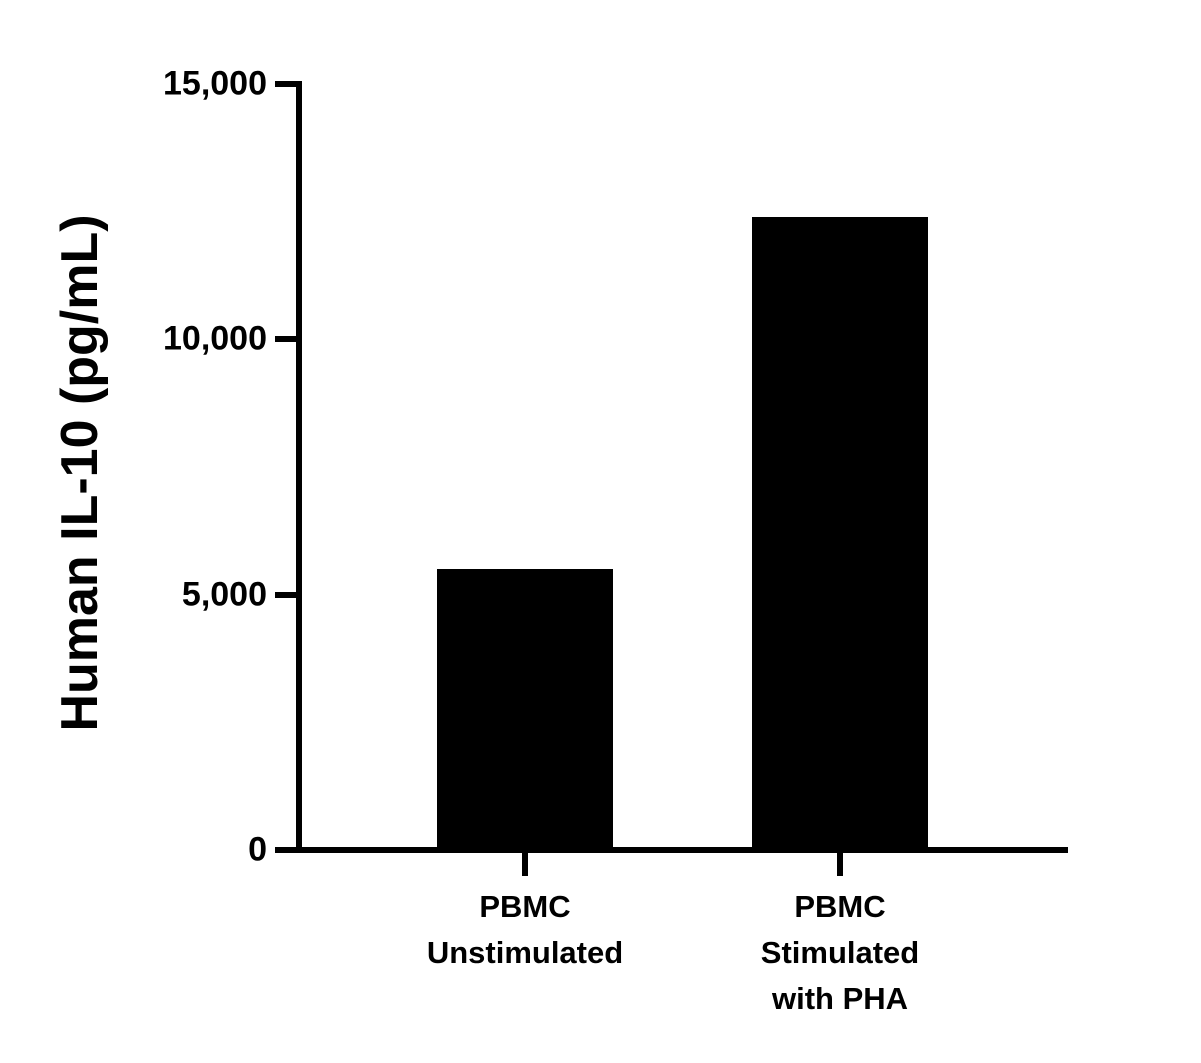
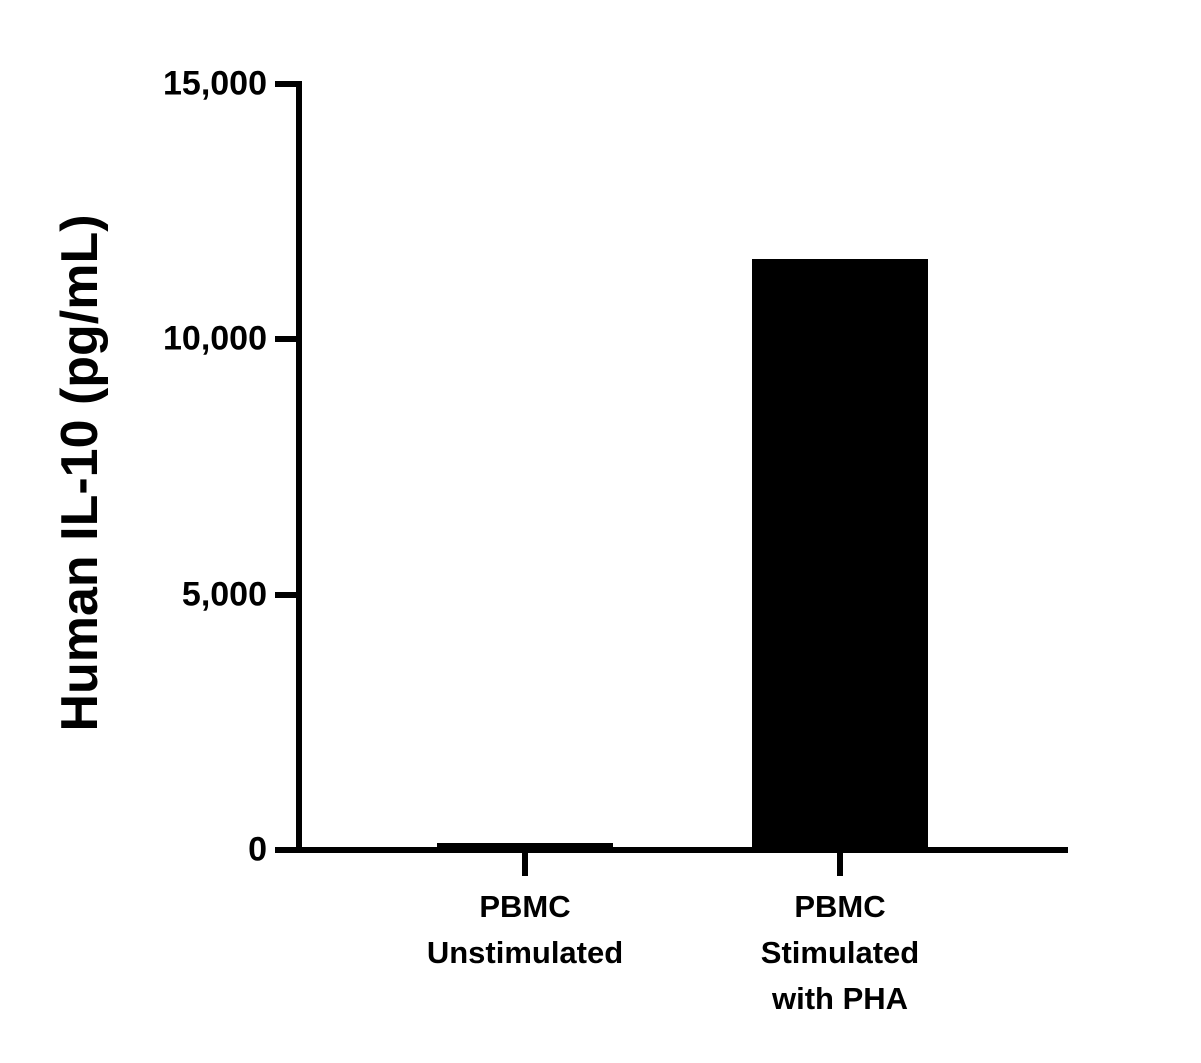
PBMC Unstimulated: 5500 -> 100
PBMC Stimulated with PHA: 12400 -> 11600
